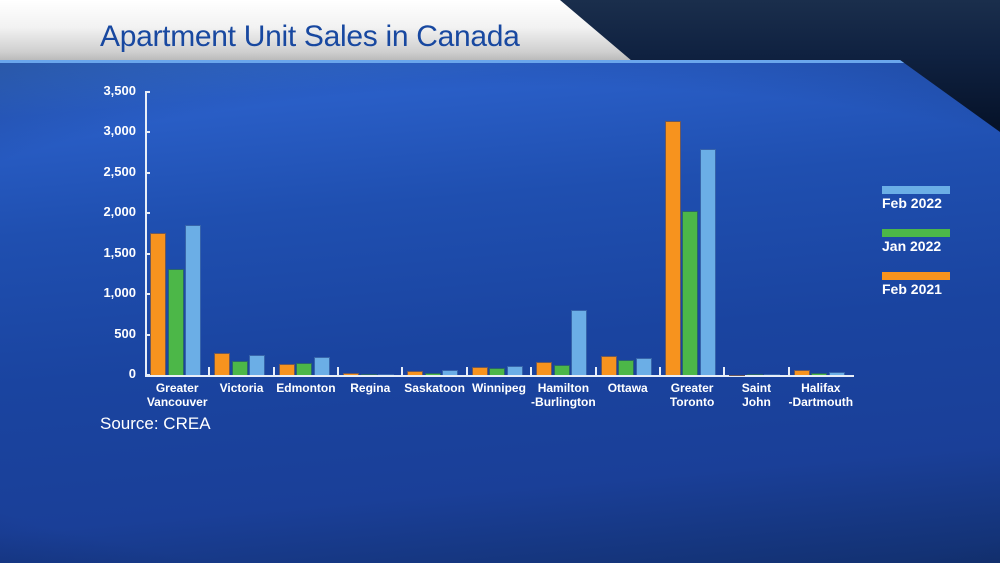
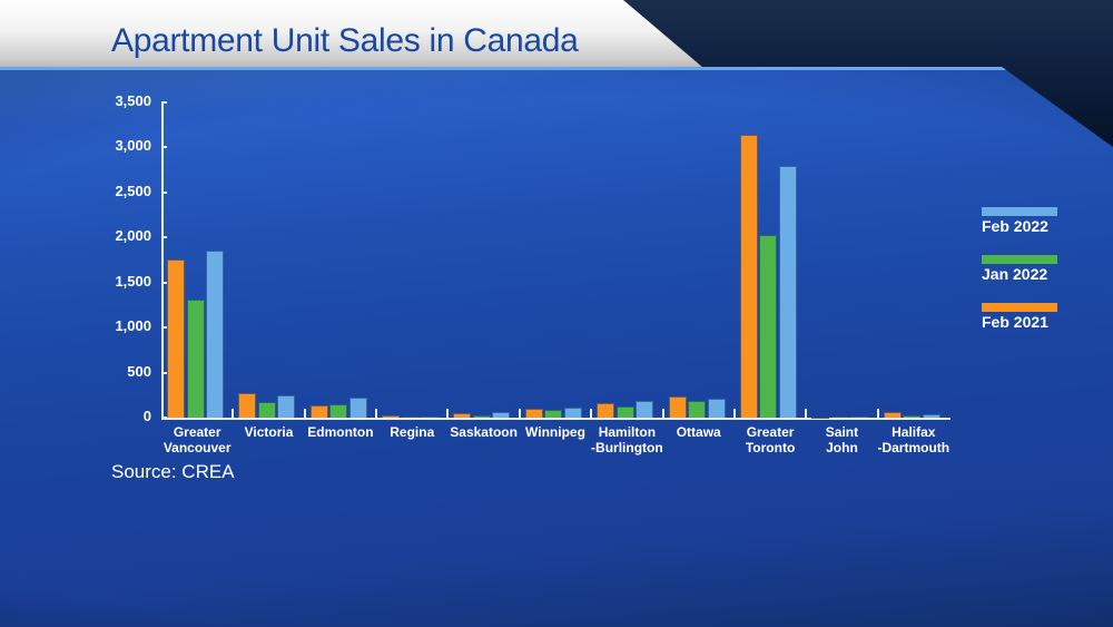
Feb 2022/Hamilton -Burlington: 800 -> 200
